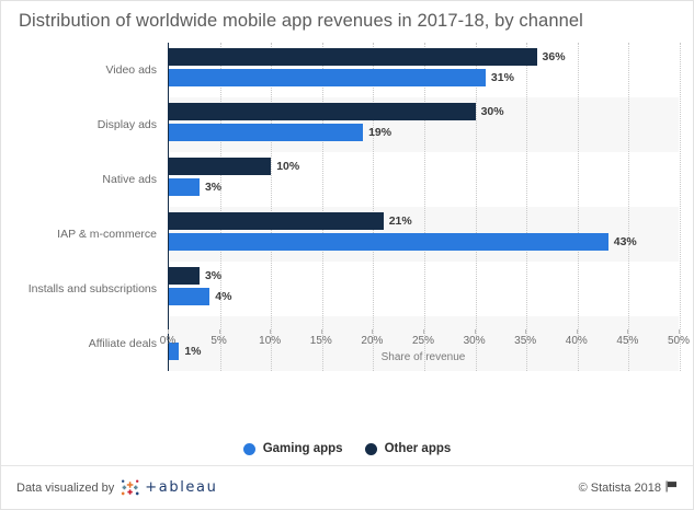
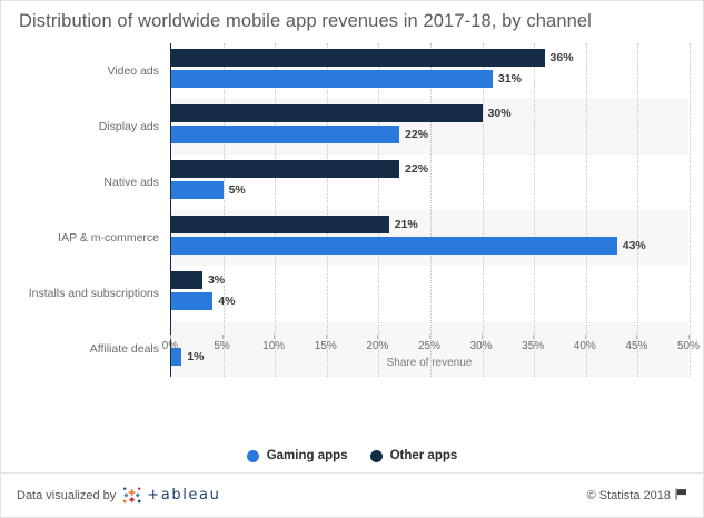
Gaming apps/Display ads: 19% -> 22%
Other apps/Native ads: 10% -> 22%
Gaming apps/Native ads: 3% -> 5%
